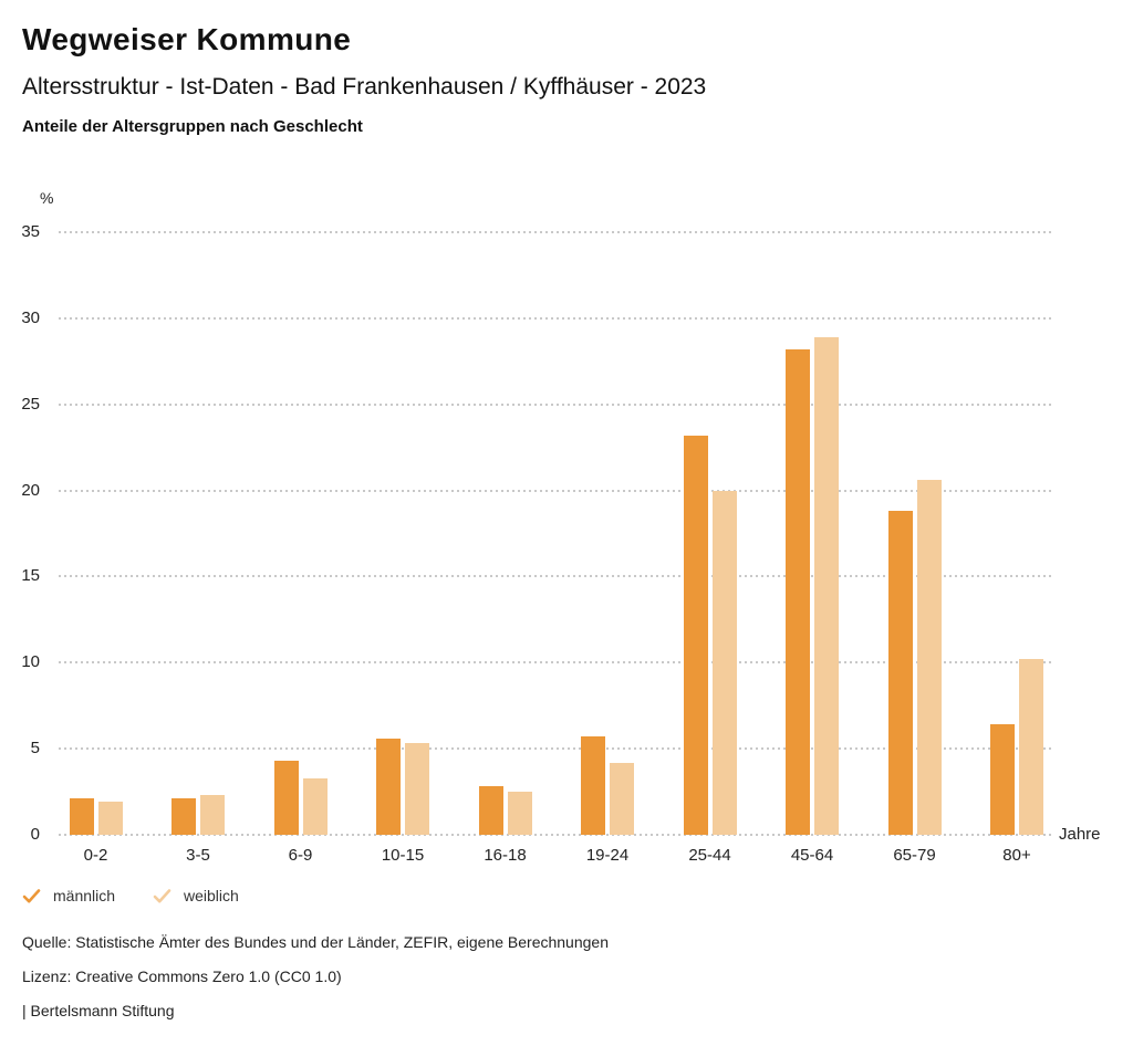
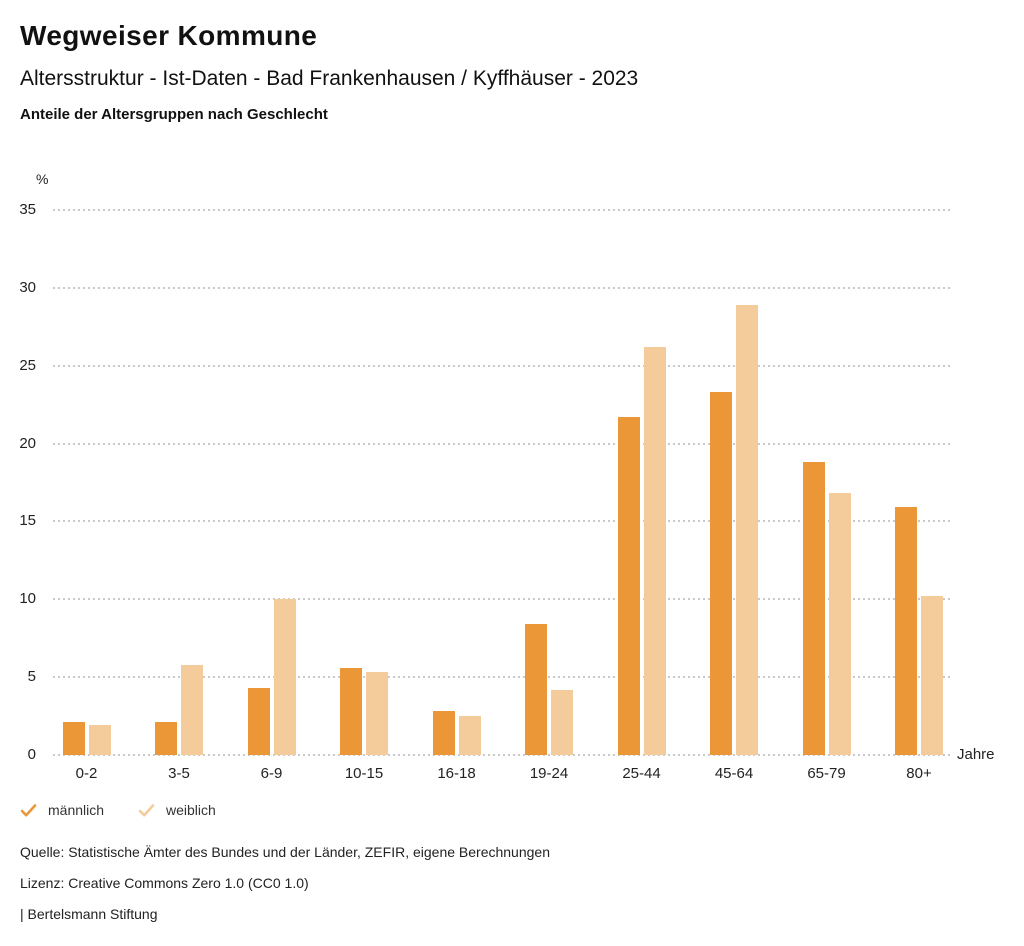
weiblich/3-5: 2.3 -> 5.8
weiblich/6-9: 3.3 -> 10.0
männlich/19-24: 5.7 -> 8.4
männlich/25-44: 23.2 -> 21.7
weiblich/25-44: 20.0 -> 26.2
männlich/45-64: 28.2 -> 23.3
weiblich/65-79: 20.6 -> 16.8
männlich/80+: 6.4 -> 15.9
